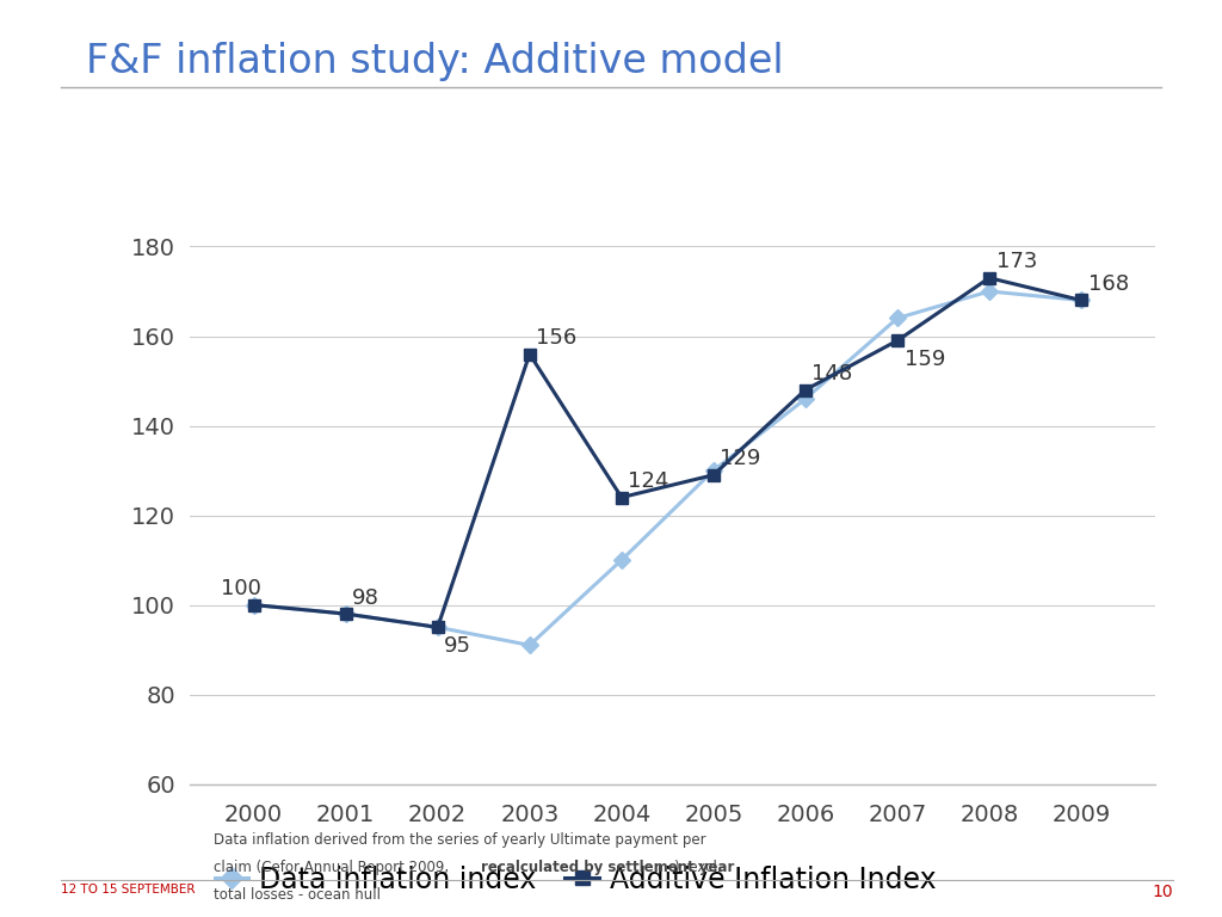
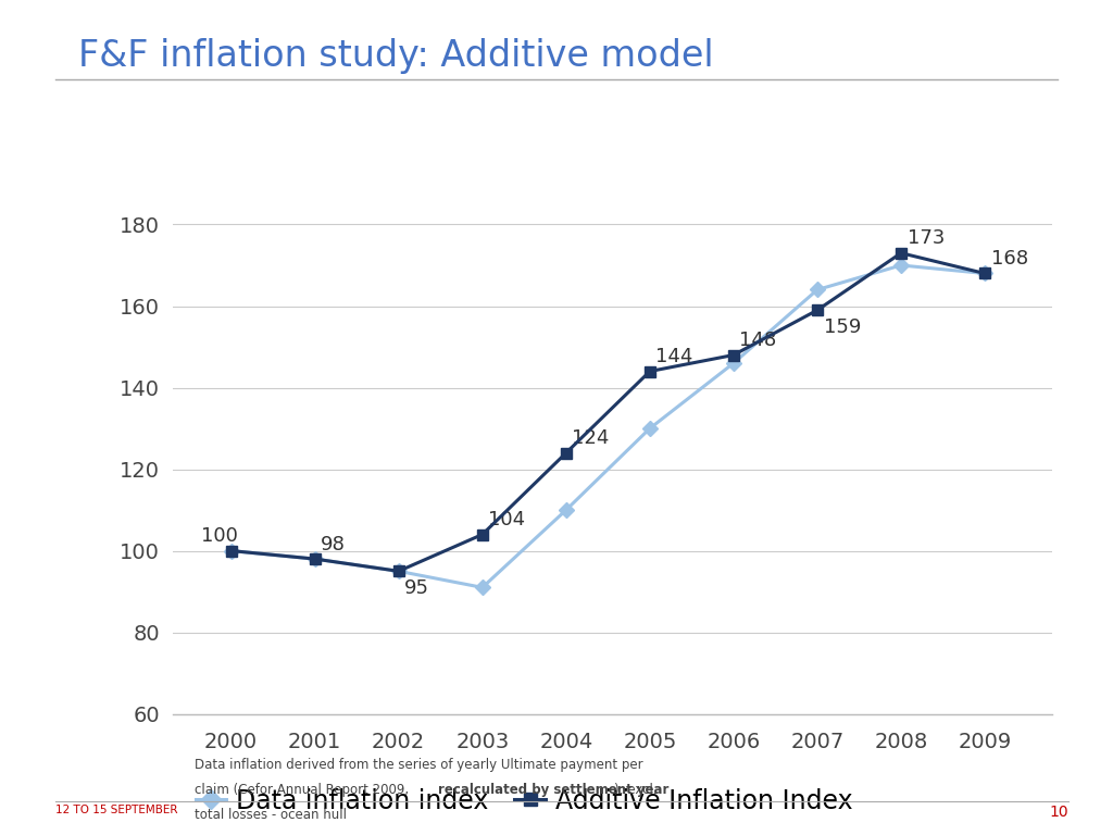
Additive Inflation Index/2003: 156 -> 104
Additive Inflation Index/2005: 129 -> 144
